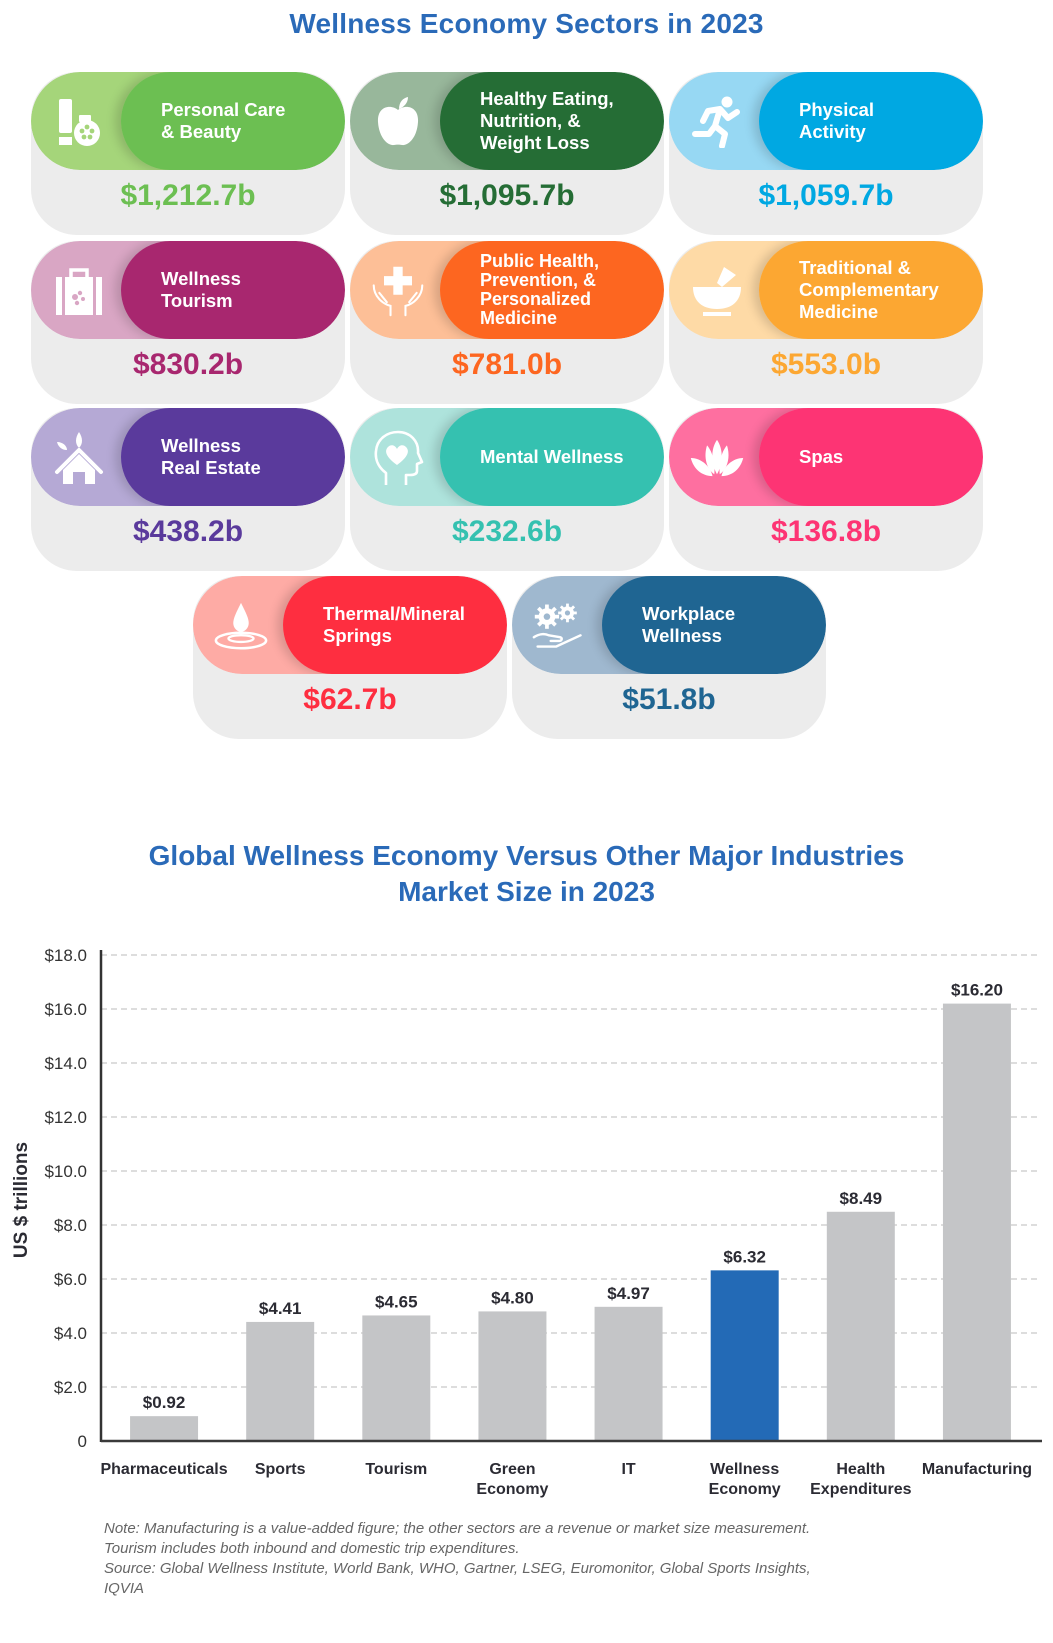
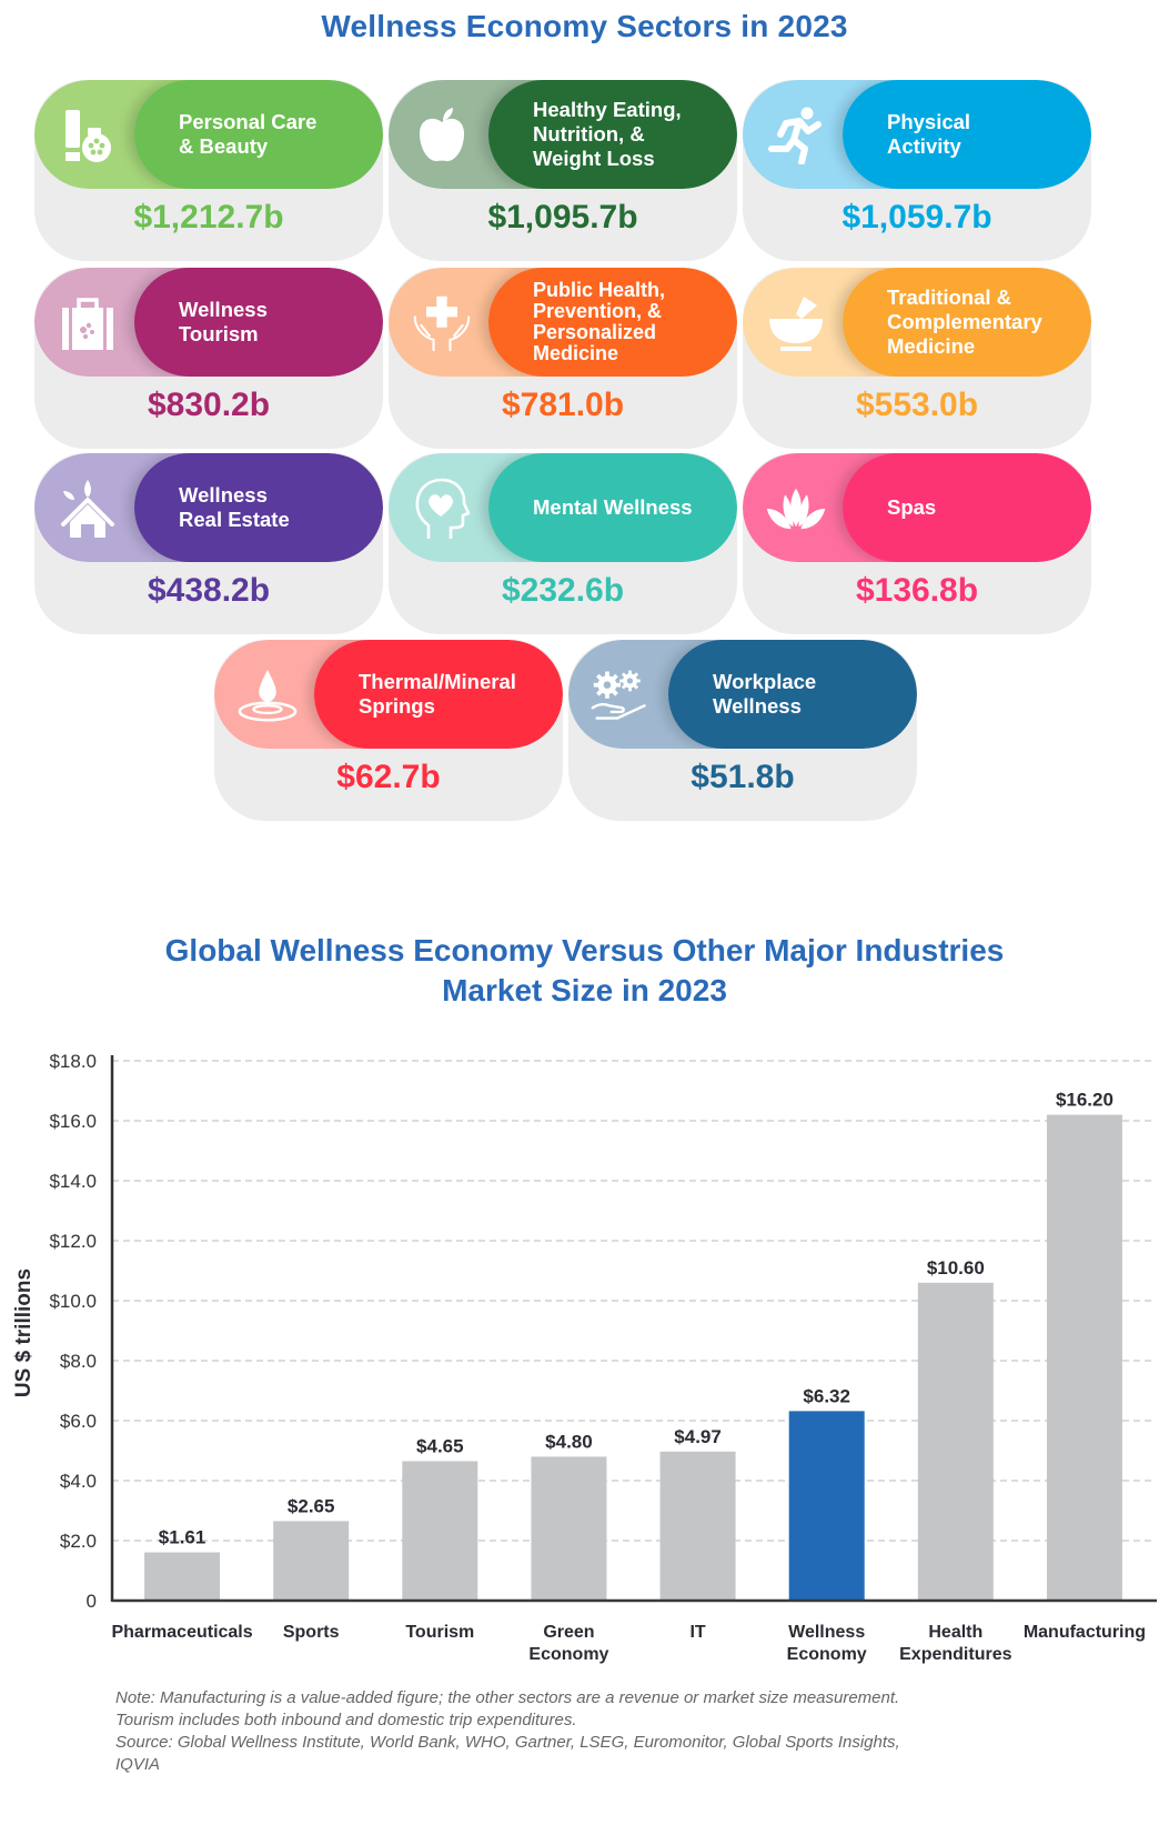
Pharmaceuticals: $0.92 -> $1.61
Sports: $4.41 -> $2.65
Health Expenditures: $8.49 -> $10.60
